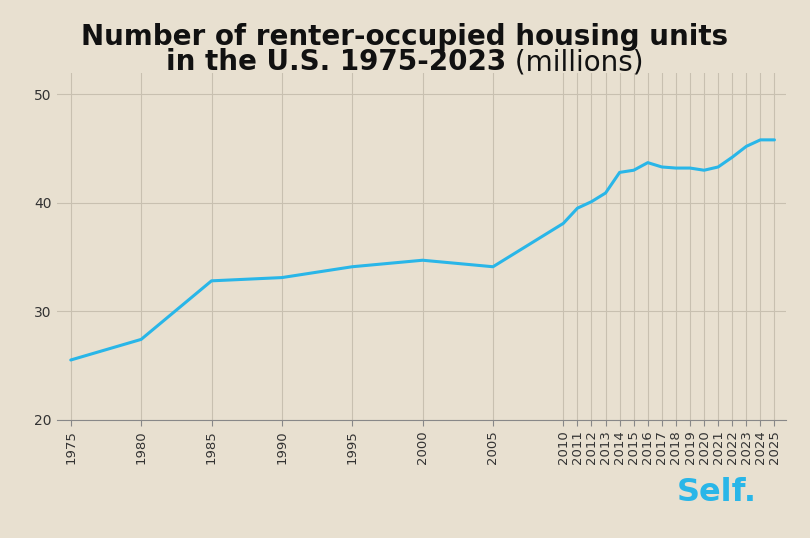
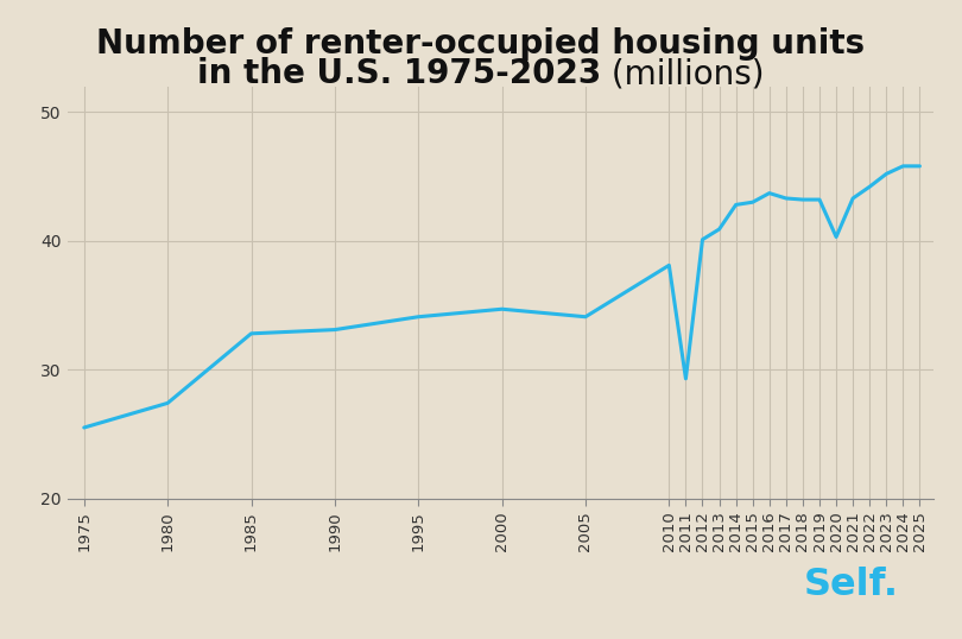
2011: 39.5 -> 29.3
2020: 43.0 -> 40.3
